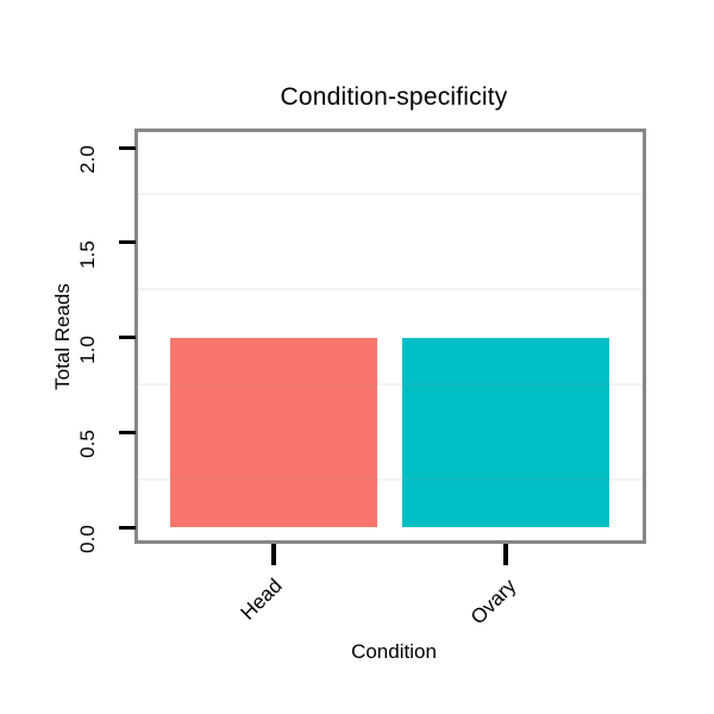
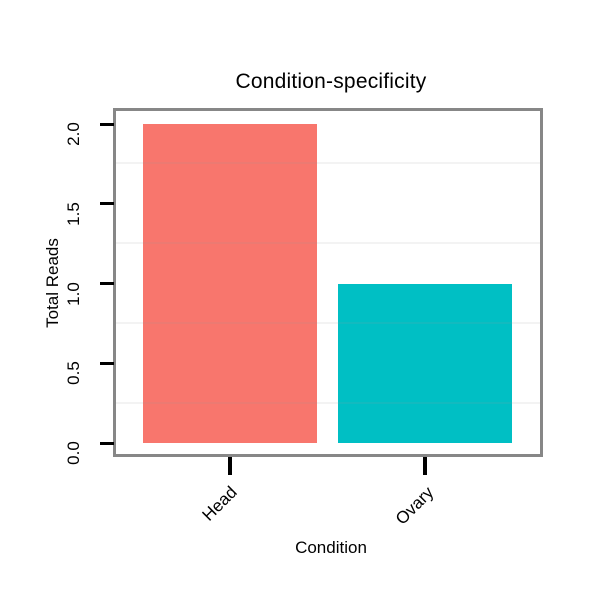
Head: 1 -> 2
